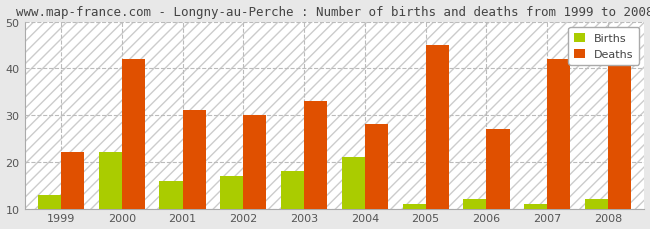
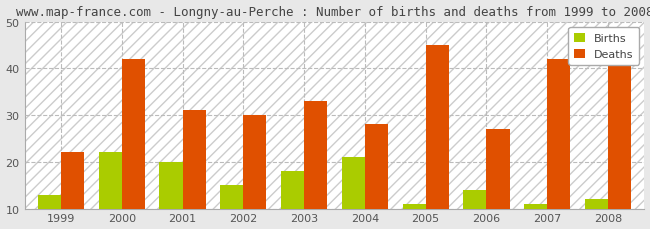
Births/2001: 16 -> 20
Births/2002: 17 -> 15
Births/2006: 12 -> 14
